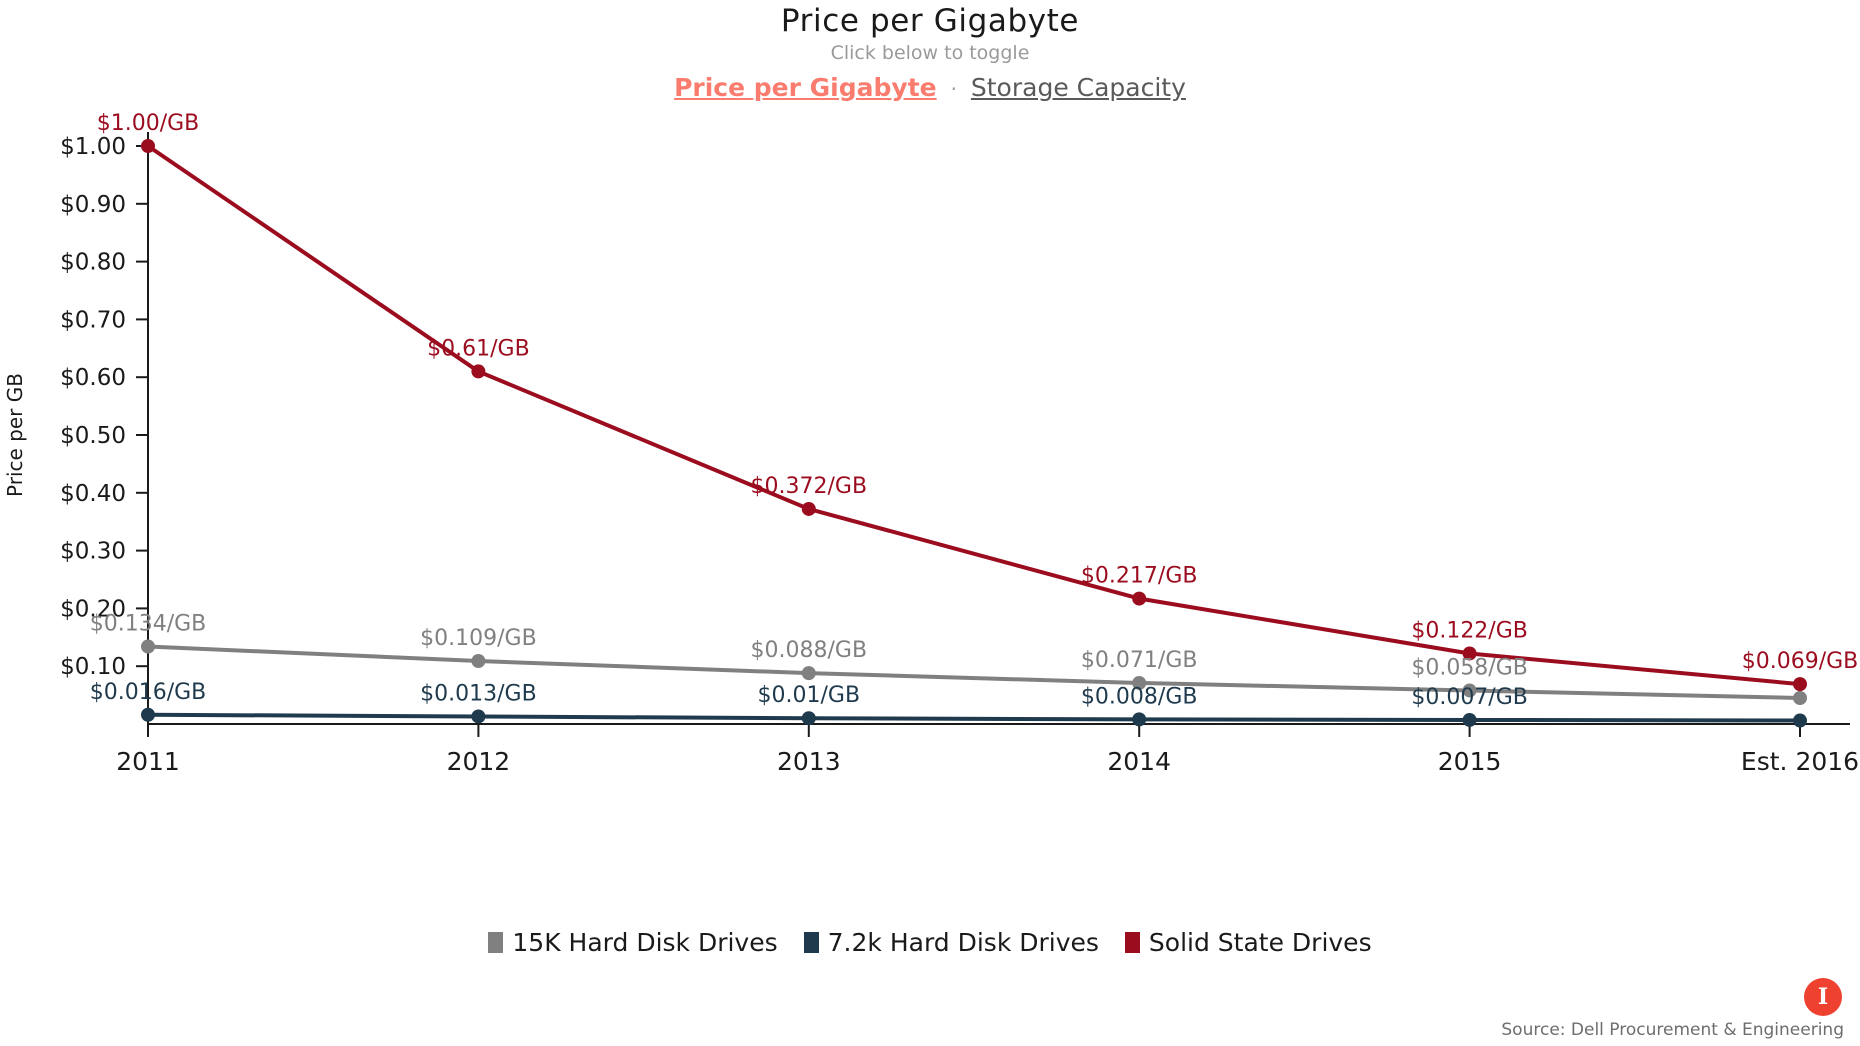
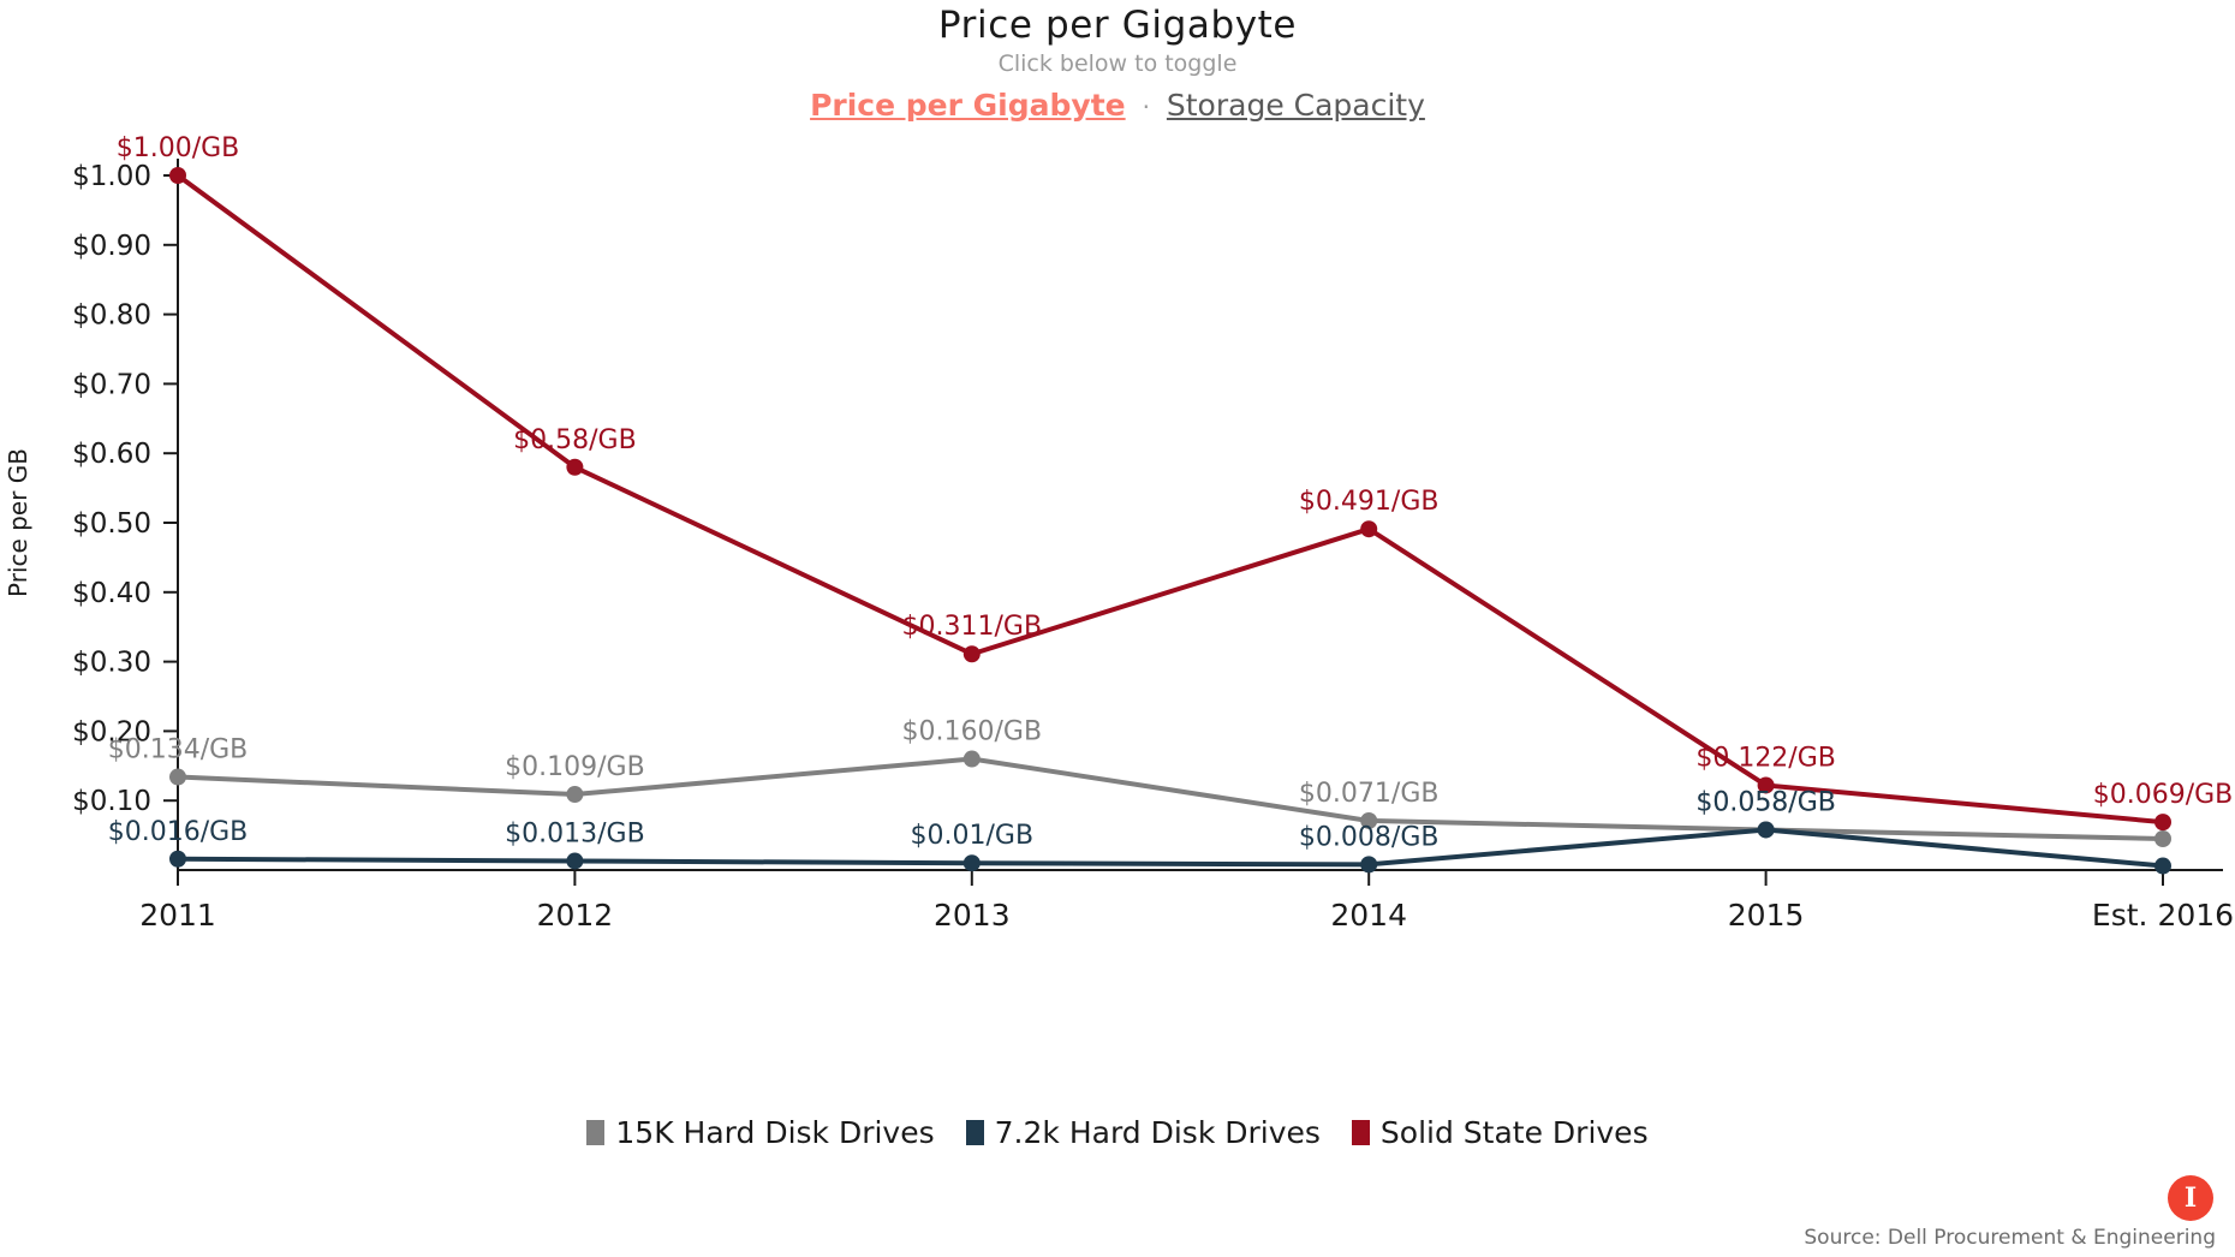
Solid State Drives/2012: 0.61 -> 0.58
15K Hard Disk Drives/2013: 0.088 -> 0.160
Solid State Drives/2013: 0.372 -> 0.311
Solid State Drives/2014: 0.217 -> 0.491
7.2k Hard Disk Drives/2015: 0.007 -> 0.058
